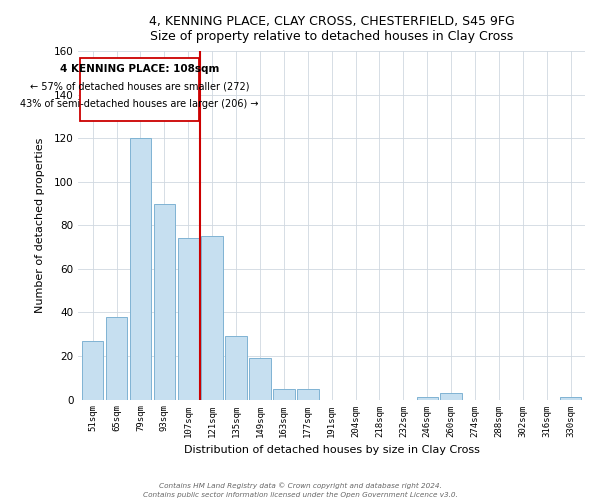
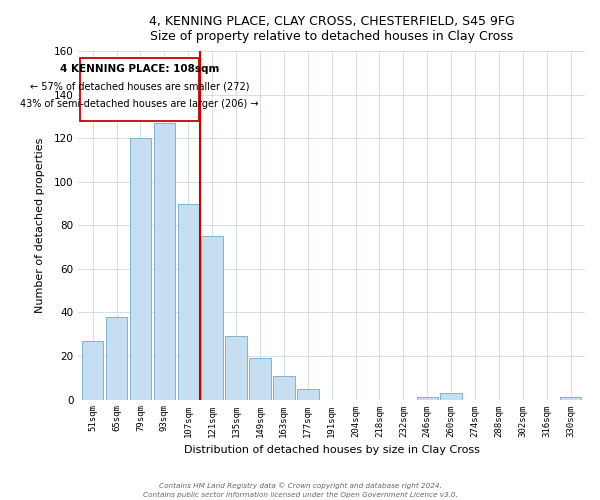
93sqm: 90 -> 127
107sqm: 74 -> 90
163sqm: 5 -> 11
